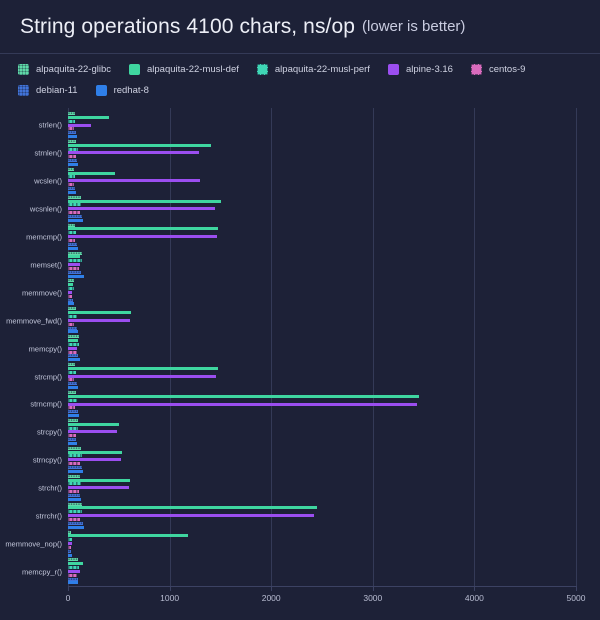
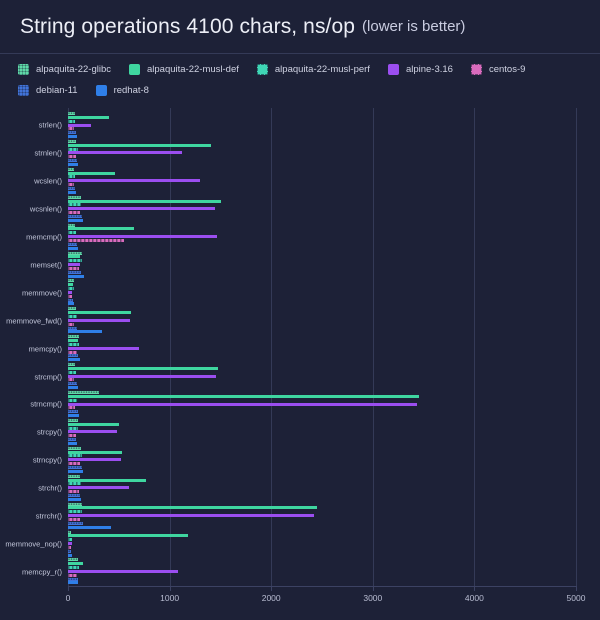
alpine-3.16/strnlen(): 1280 -> 1120
alpaquita-22-musl-def/memcmp(): 1480 -> 650
centos-9/memcmp(): 60 -> 550
redhat-8/memmove_fwd(): 100 -> 330
alpine-3.16/memcpy(): 90 -> 700
alpaquita-22-glibc/strncmp(): 80 -> 310
alpaquita-22-musl-def/strchr(): 610 -> 770
redhat-8/strrchr(): 160 -> 420
alpine-3.16/memcpy_r(): 120 -> 1080
